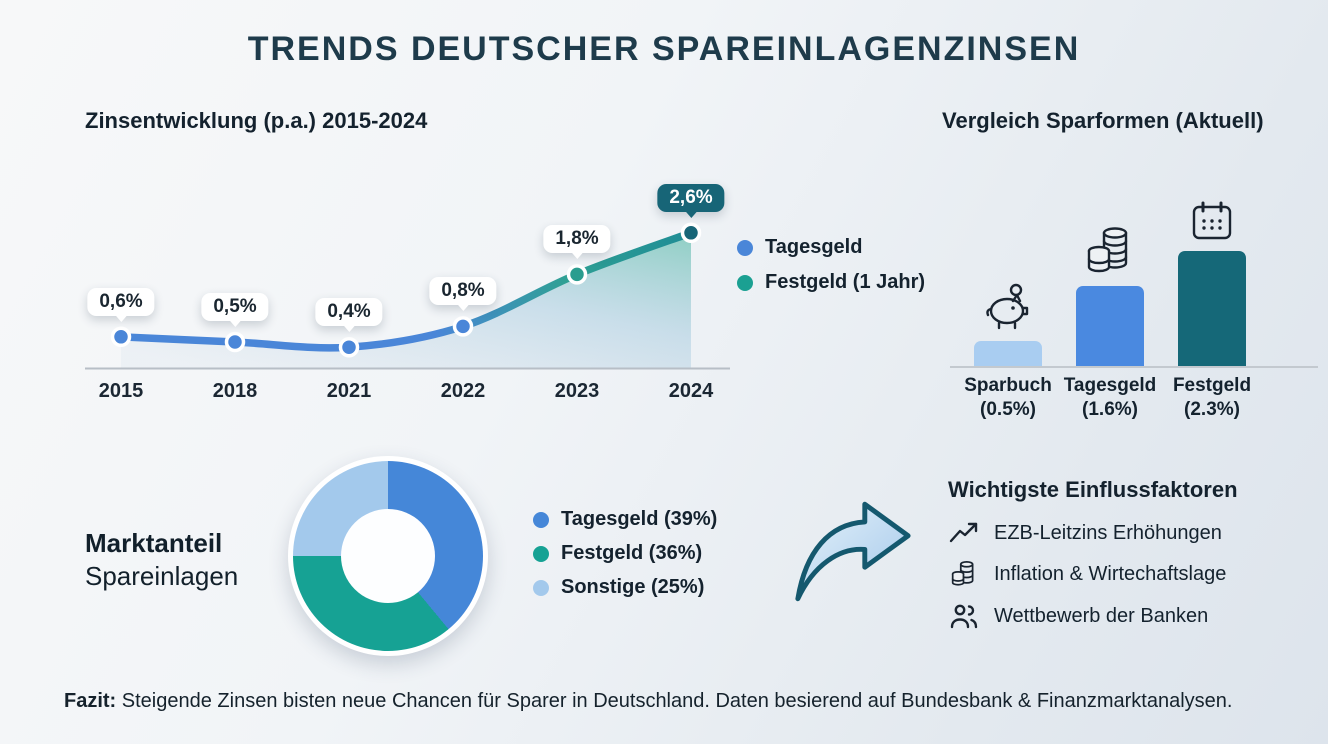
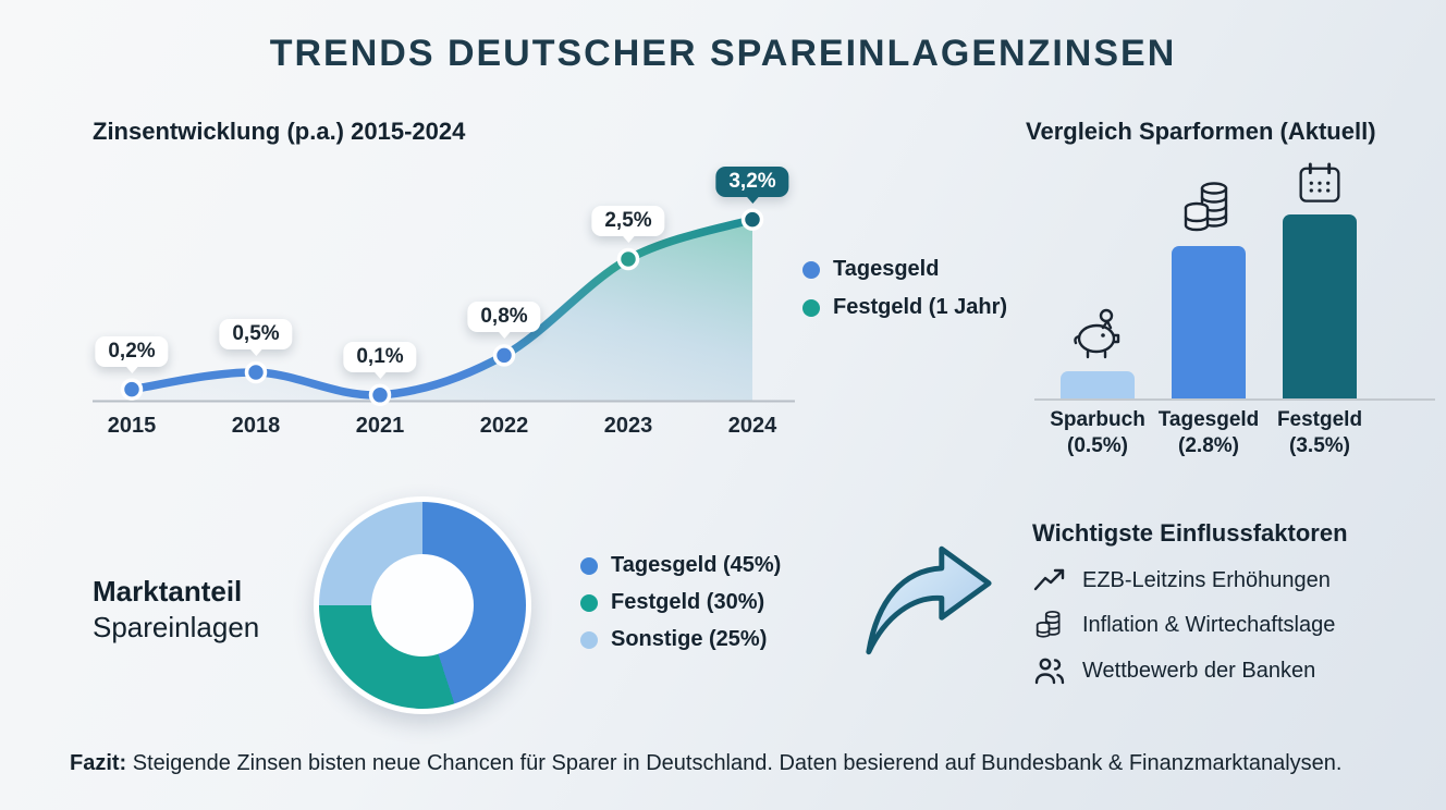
Zinsentwicklung (p.a.) 2015-2024/2015: 0,6% -> 0,2%
Zinsentwicklung (p.a.) 2015-2024/2021: 0,4% -> 0,1%
Zinsentwicklung (p.a.) 2015-2024/2023: 1,8% -> 2,5%
Zinsentwicklung (p.a.) 2015-2024/2024: 2,6% -> 3,2%
Vergleich Sparformen (Aktuell)/Tagesgeld: 1.6% -> 2.8%
Vergleich Sparformen (Aktuell)/Festgeld: 2.3% -> 3.5%
Marktanteil Spareinlagen/Tagesgeld: 39% -> 45%
Marktanteil Spareinlagen/Festgeld: 36% -> 30%
